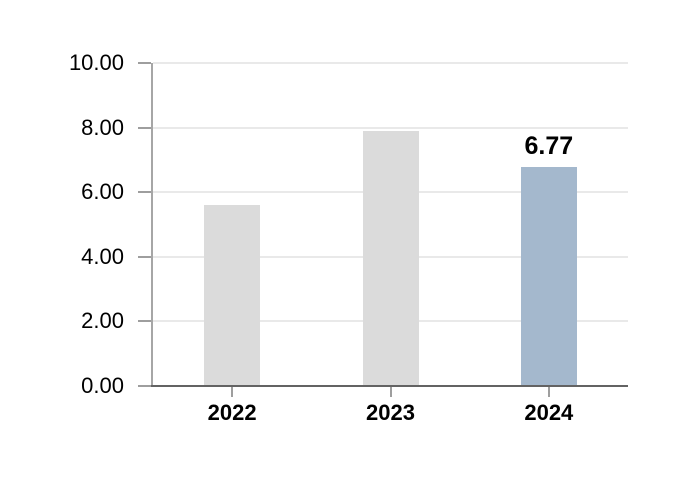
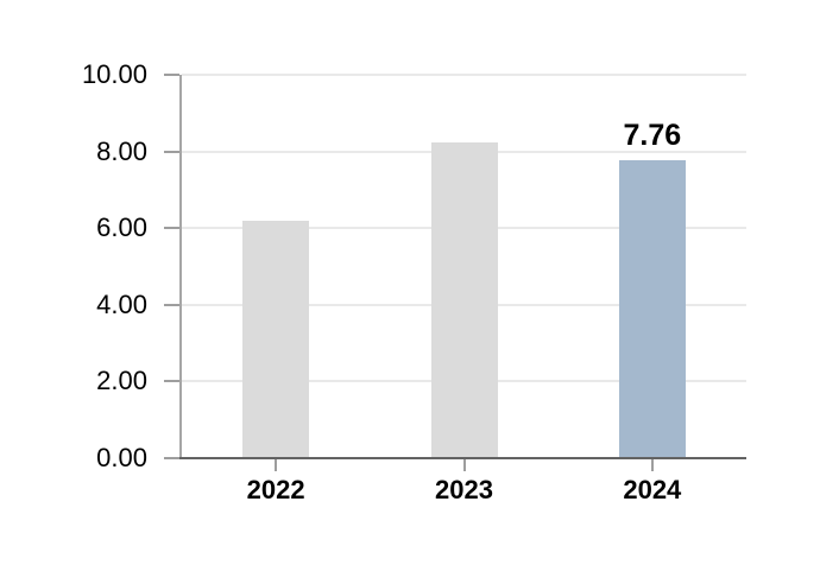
2022: 5.6 -> 6.2
2023: 7.9 -> 8.2
2024: 6.77 -> 7.76
